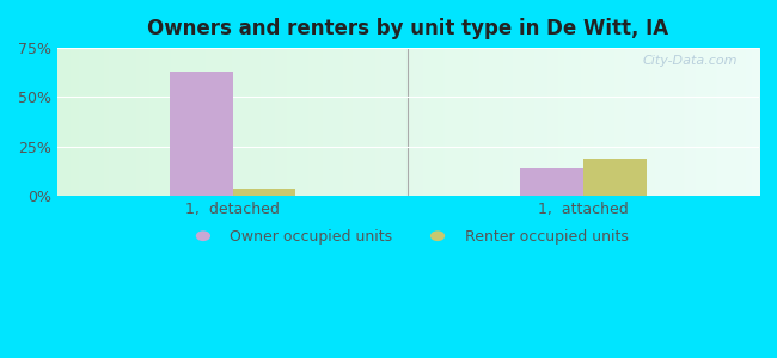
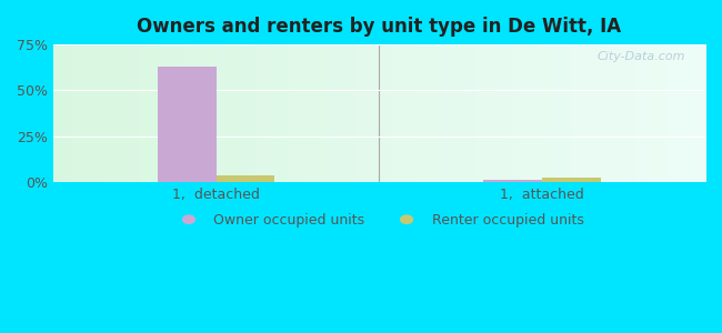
Owner occupied units/1, attached: 14% -> 2%
Renter occupied units/1, attached: 19% -> 2%
